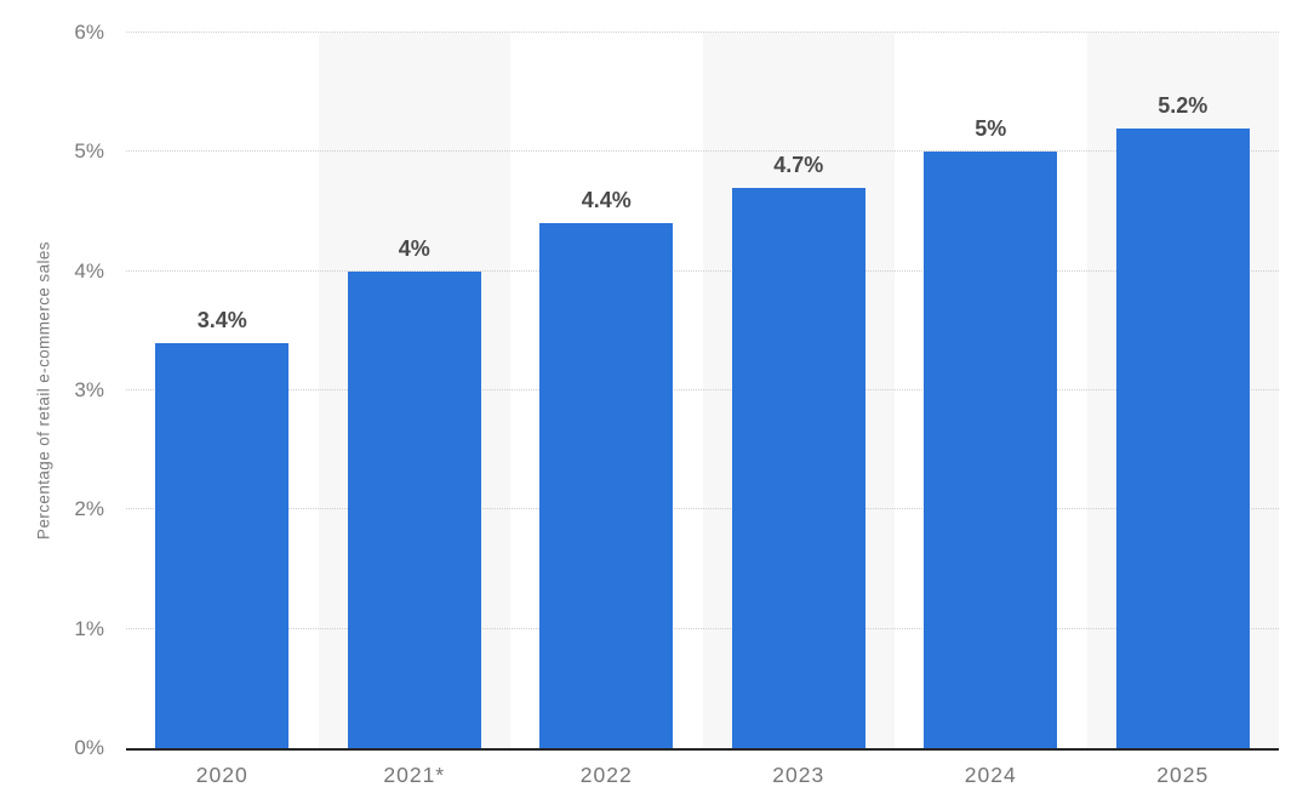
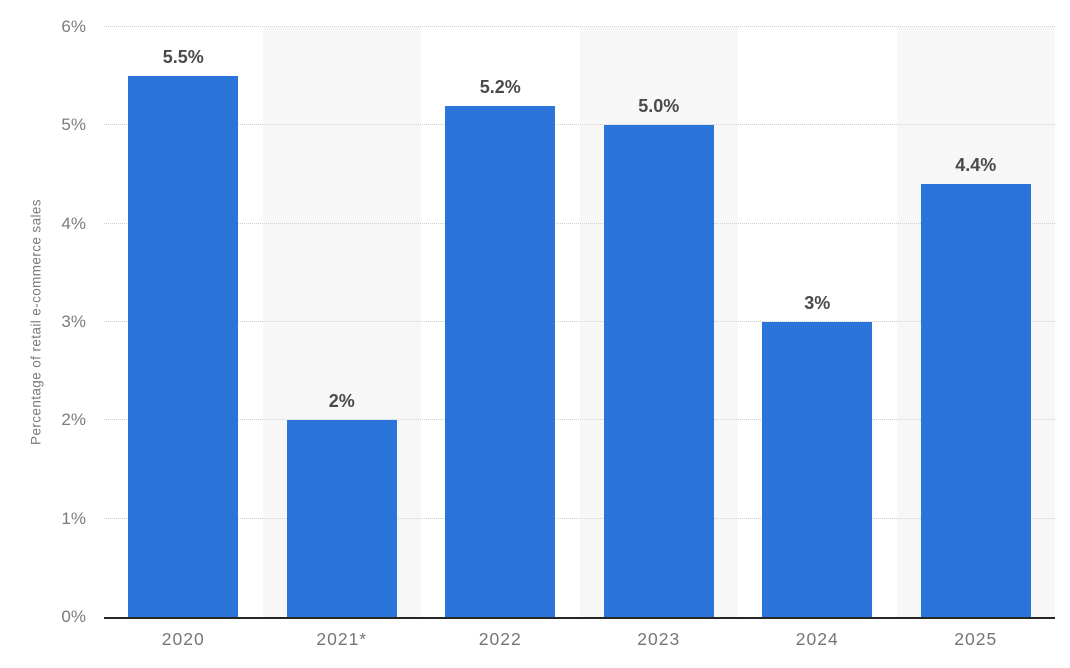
2020: 3.4% -> 5.5%
2021*: 4% -> 2%
2022: 4.4% -> 5.2%
2023: 4.7% -> 5.0%
2024: 5% -> 3%
2025: 5.2% -> 4.4%
